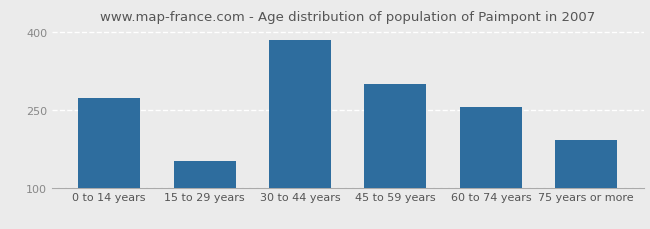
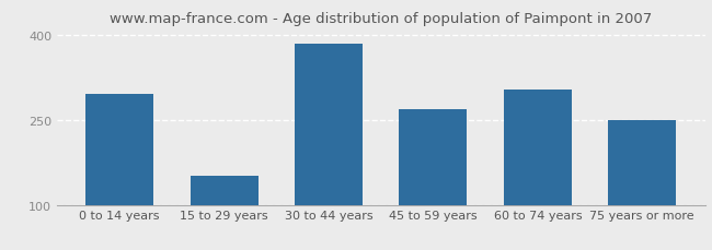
0 to 14 years: 272 -> 296
45 to 59 years: 300 -> 268
60 to 74 years: 255 -> 304
75 years or more: 192 -> 250
